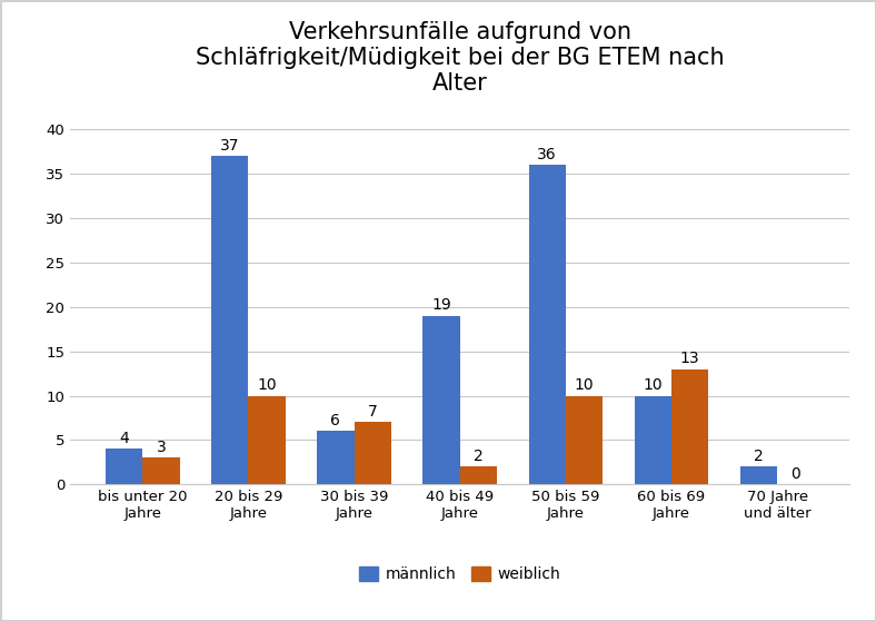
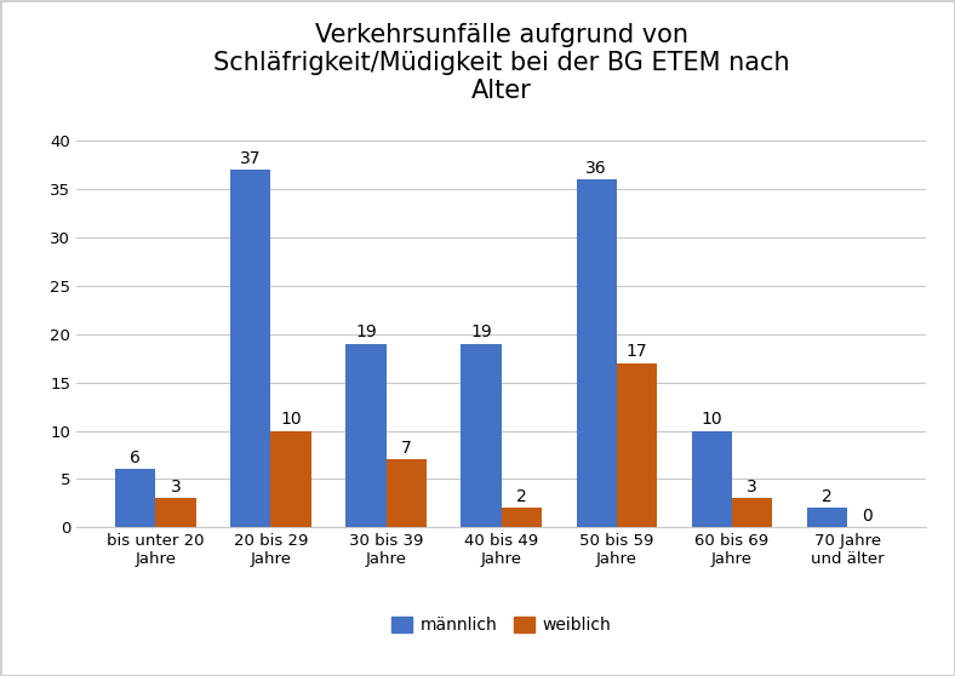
männlich/bis unter 20 Jahre: 4 -> 6
männlich/30 bis 39 Jahre: 6 -> 19
weiblich/50 bis 59 Jahre: 10 -> 17
weiblich/60 bis 69 Jahre: 13 -> 3
